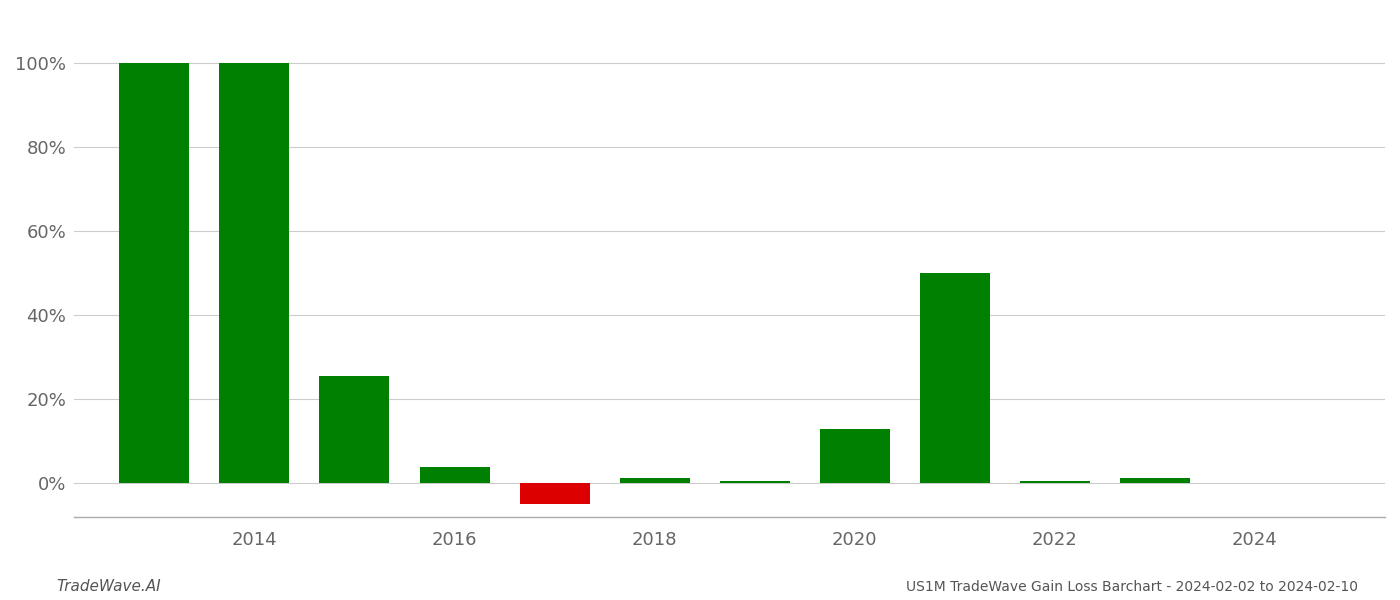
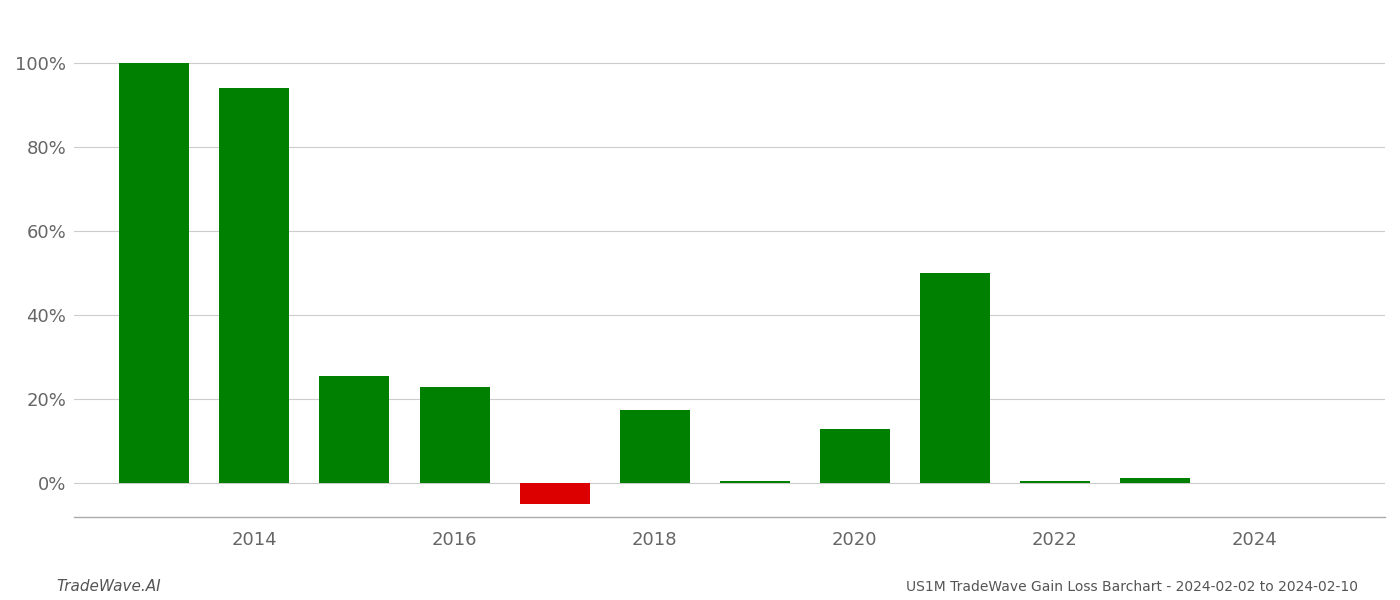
2014: 100.0% -> 94.0%
2016: 4.0% -> 23.0%
2018: 1.2% -> 17.5%
